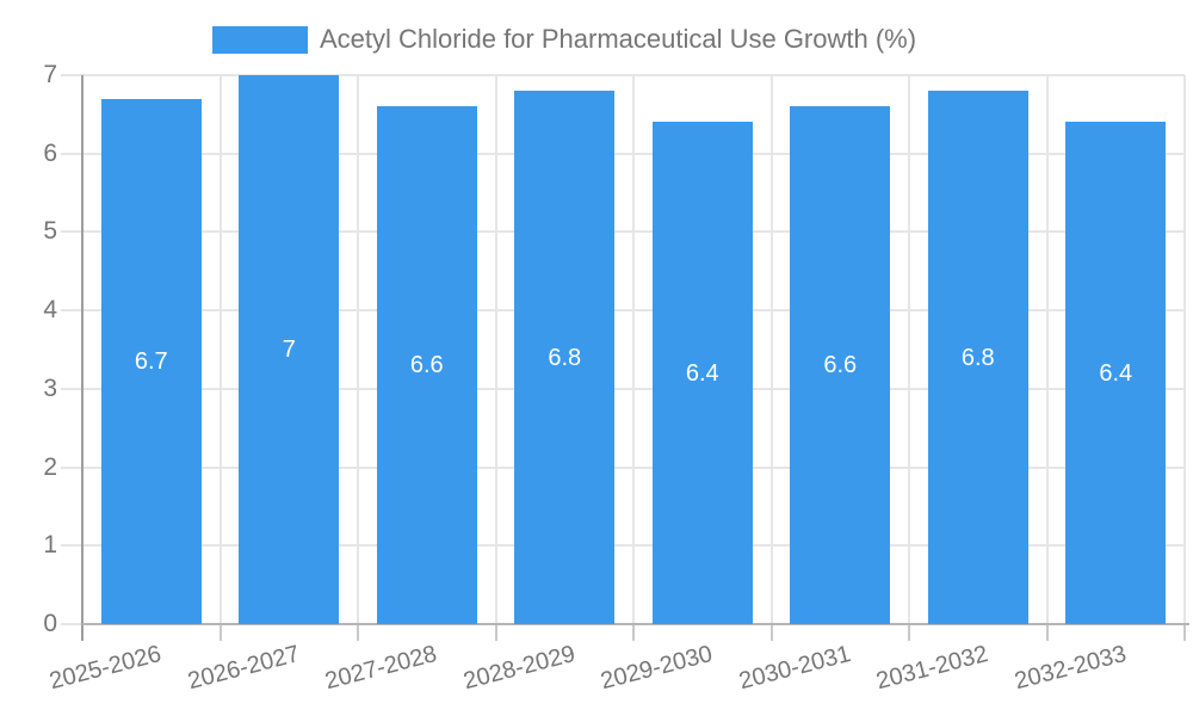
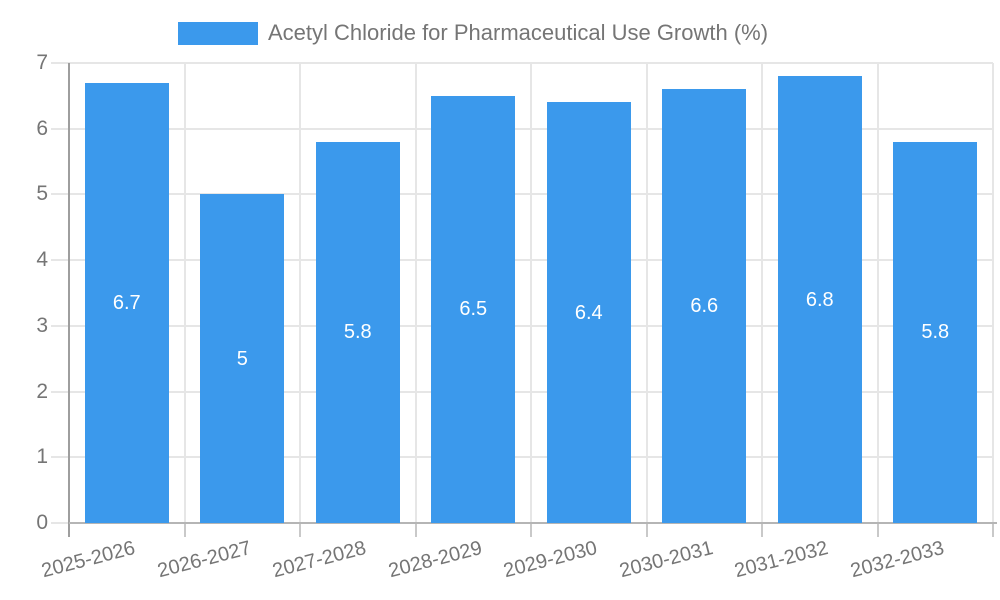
2026-2027: 7 -> 5
2027-2028: 6.6 -> 5.8
2028-2029: 6.8 -> 6.5
2032-2033: 6.4 -> 5.8
